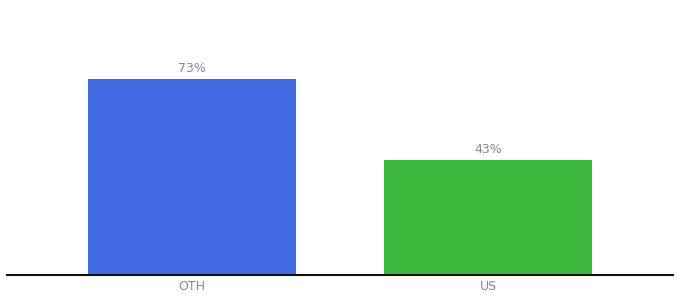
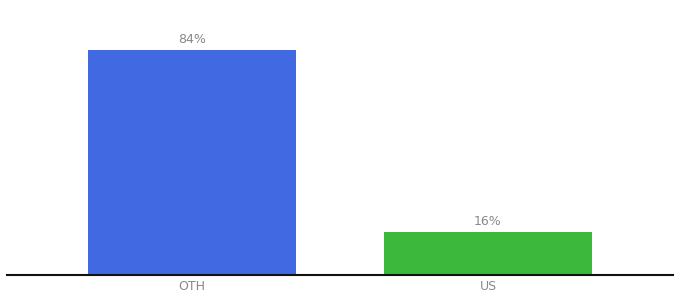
OTH: 73% -> 84%
US: 43% -> 16%
